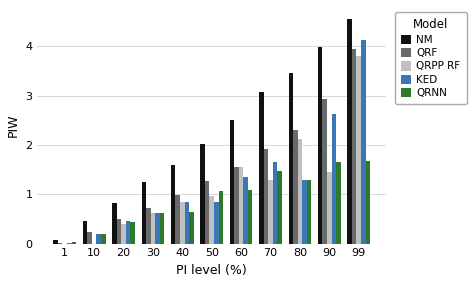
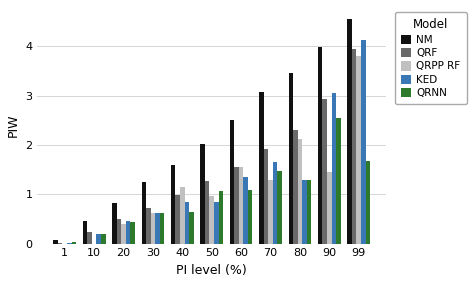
QRPP RF/40: 0.85 -> 1.15
KED/90: 2.63 -> 3.05
QRNN/90: 1.65 -> 2.55
